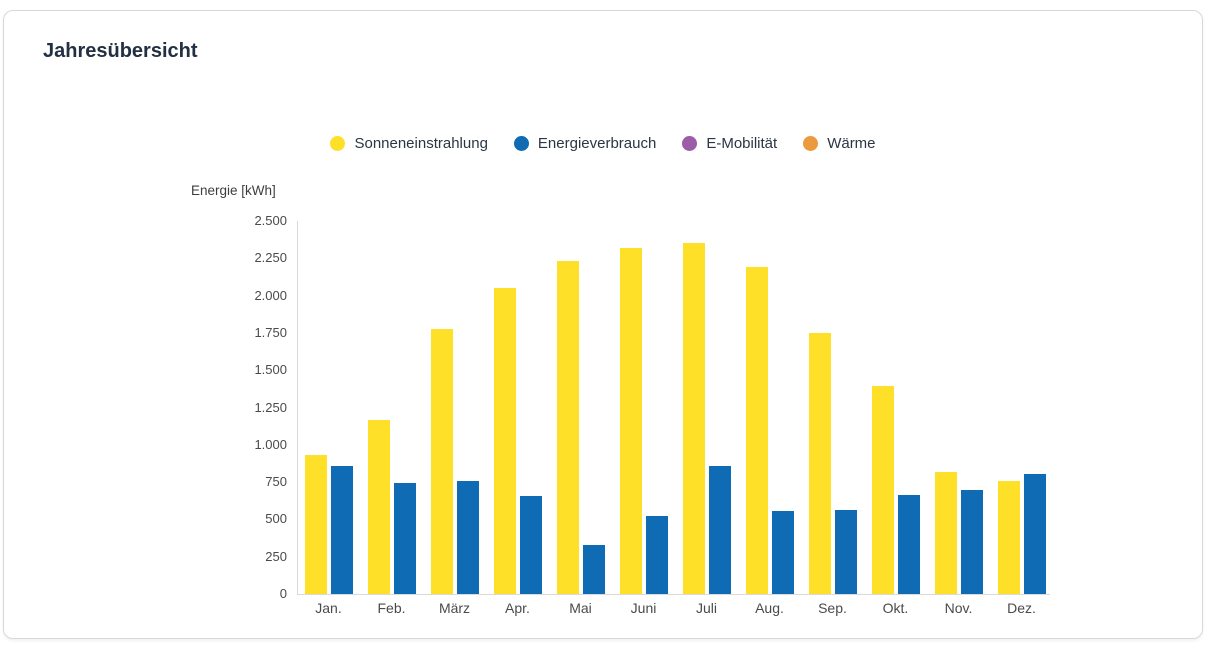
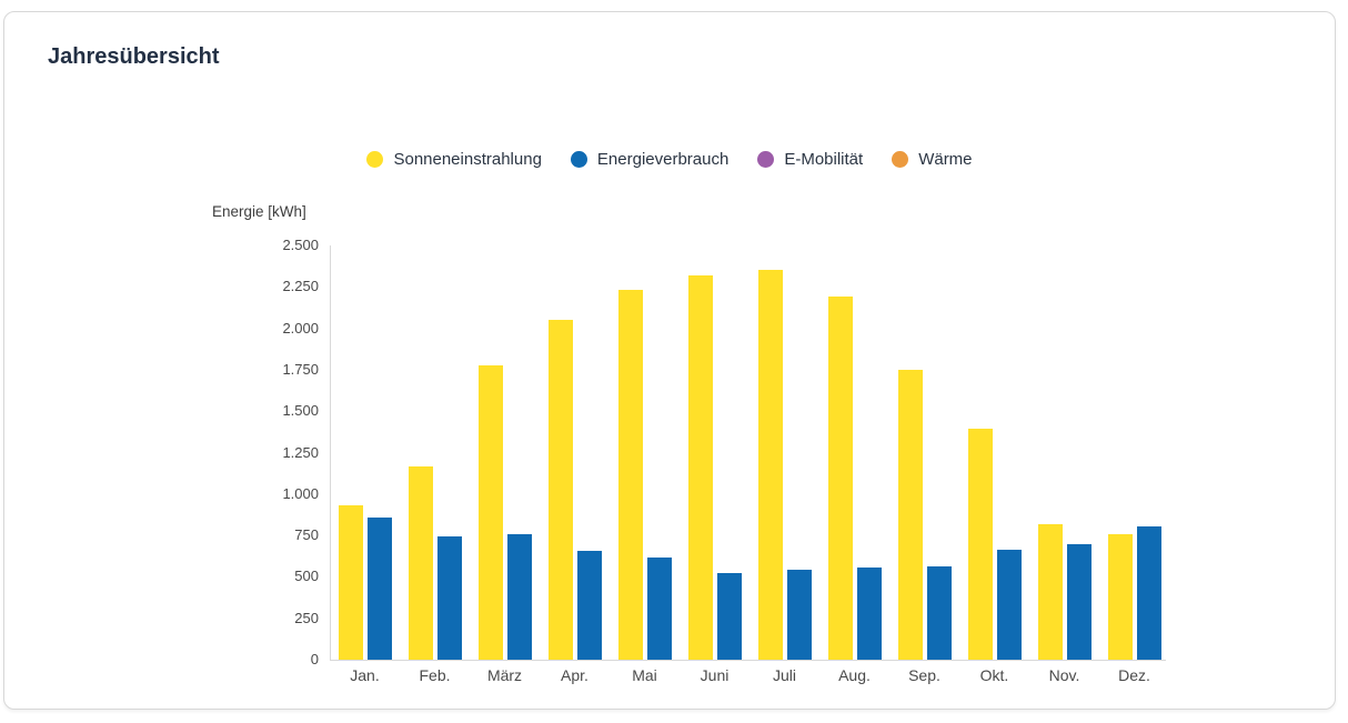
Energieverbrauch/Mai: 330 -> 620
Energieverbrauch/Juli: 860 -> 540
